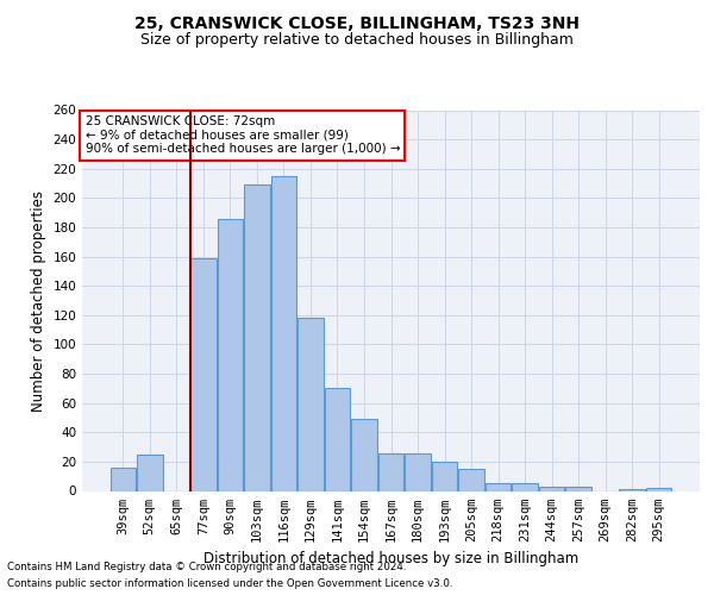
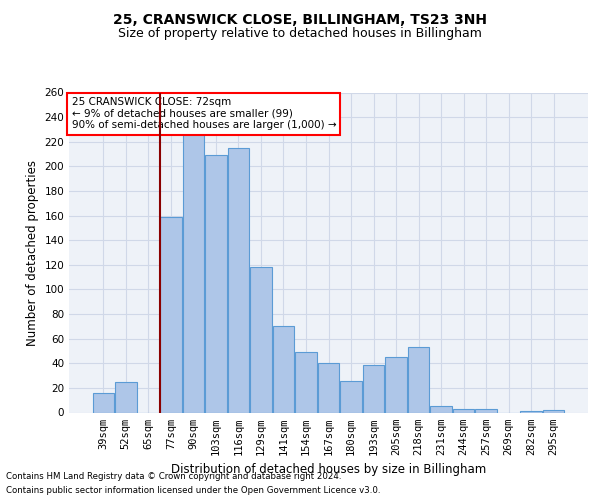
90sqm: 186 -> 227
167sqm: 26 -> 40
193sqm: 20 -> 39
205sqm: 15 -> 45
218sqm: 5 -> 53
